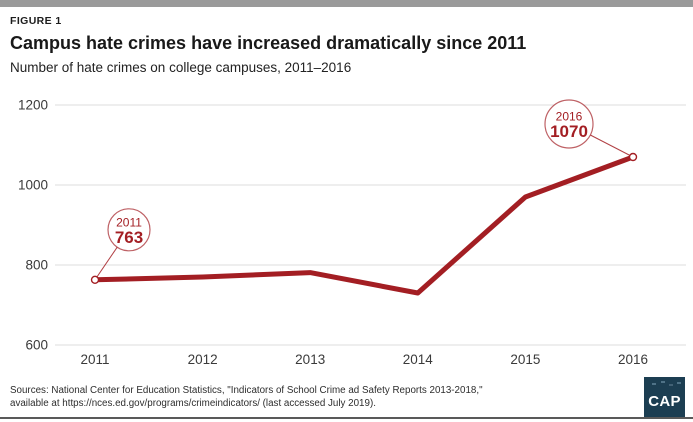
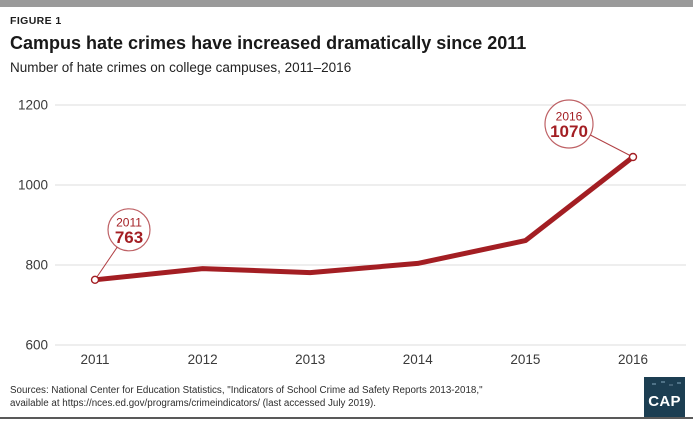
2012: 770 -> 790
2014: 730 -> 800
2015: 970 -> 860
